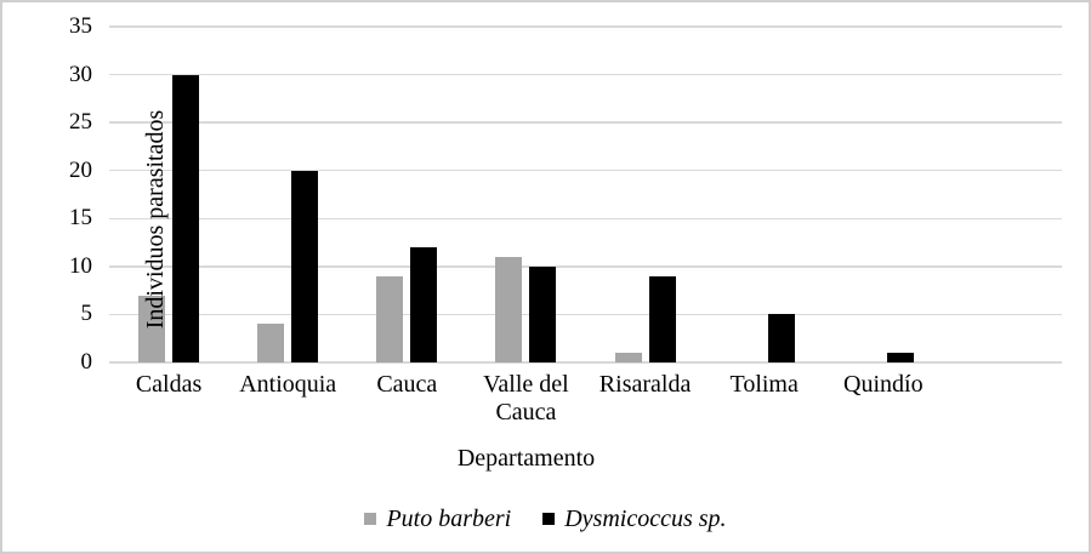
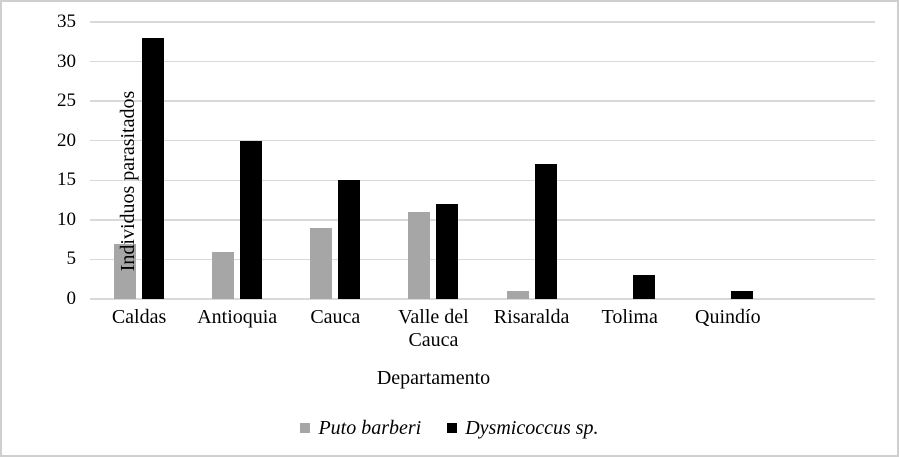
Dysmicoccus sp./Caldas: 30 -> 33
Puto barberi/Antioquia: 4 -> 6
Dysmicoccus sp./Cauca: 12 -> 15
Dysmicoccus sp./Valle del Cauca: 10 -> 12
Dysmicoccus sp./Risaralda: 9 -> 17
Dysmicoccus sp./Tolima: 5 -> 3
